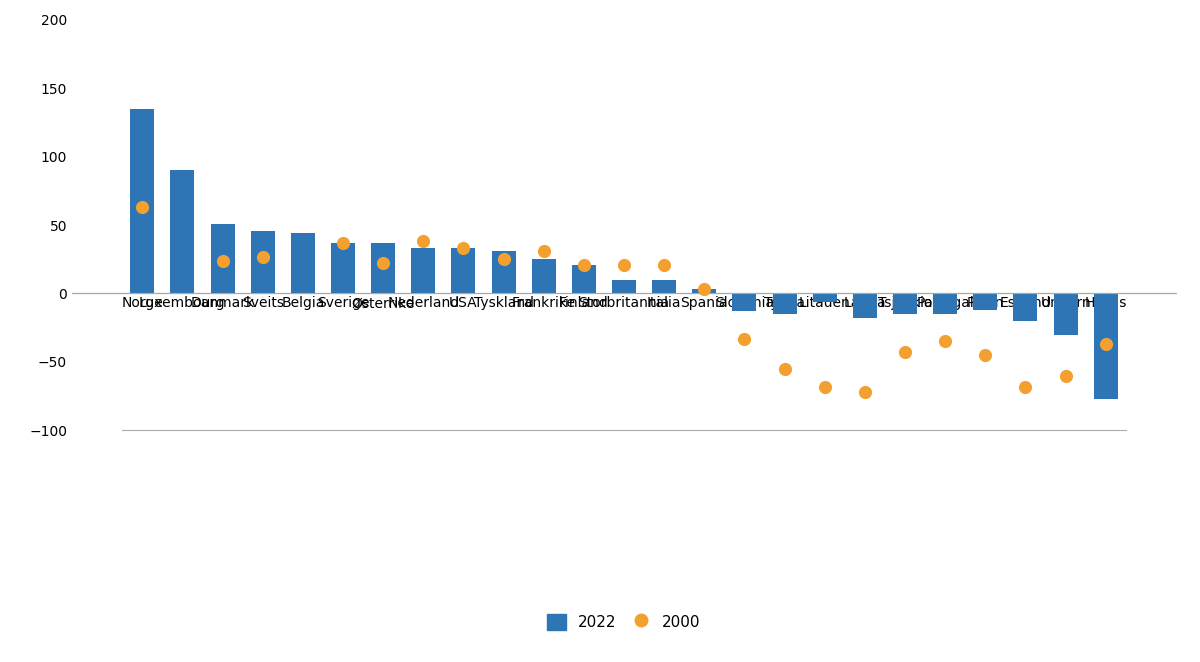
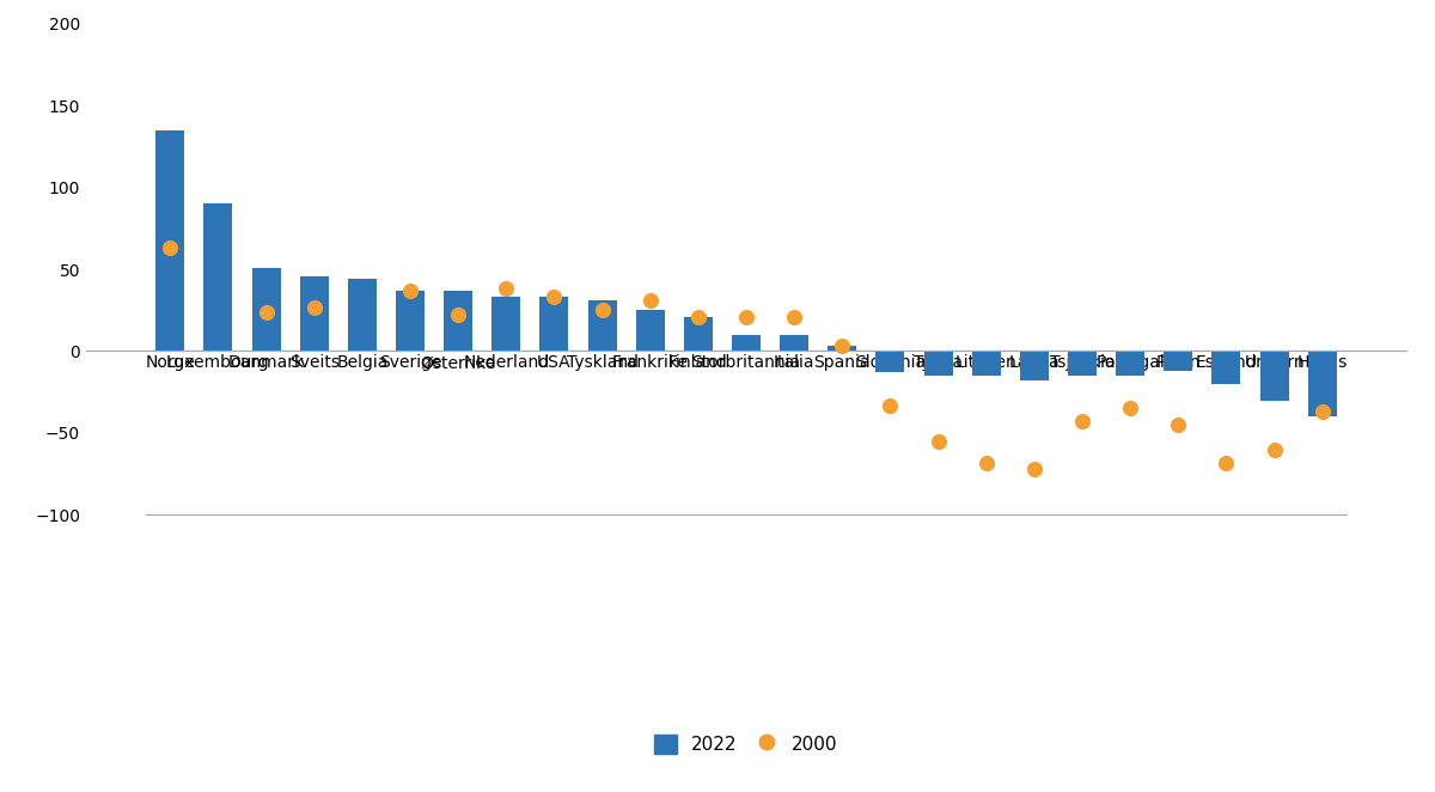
2022/Litauen: -6 -> -15
2022/Hellas: -77 -> -40
